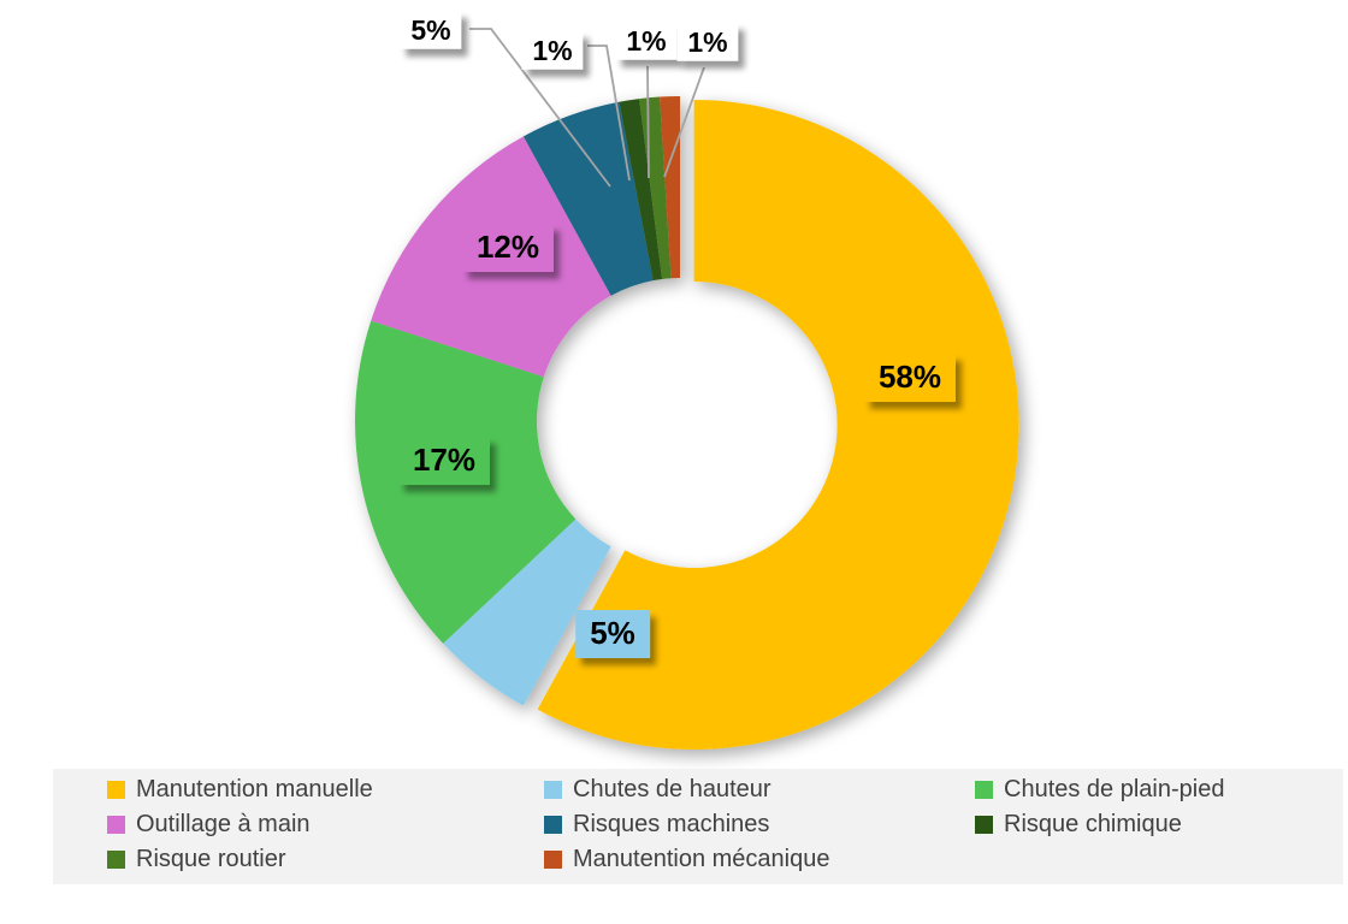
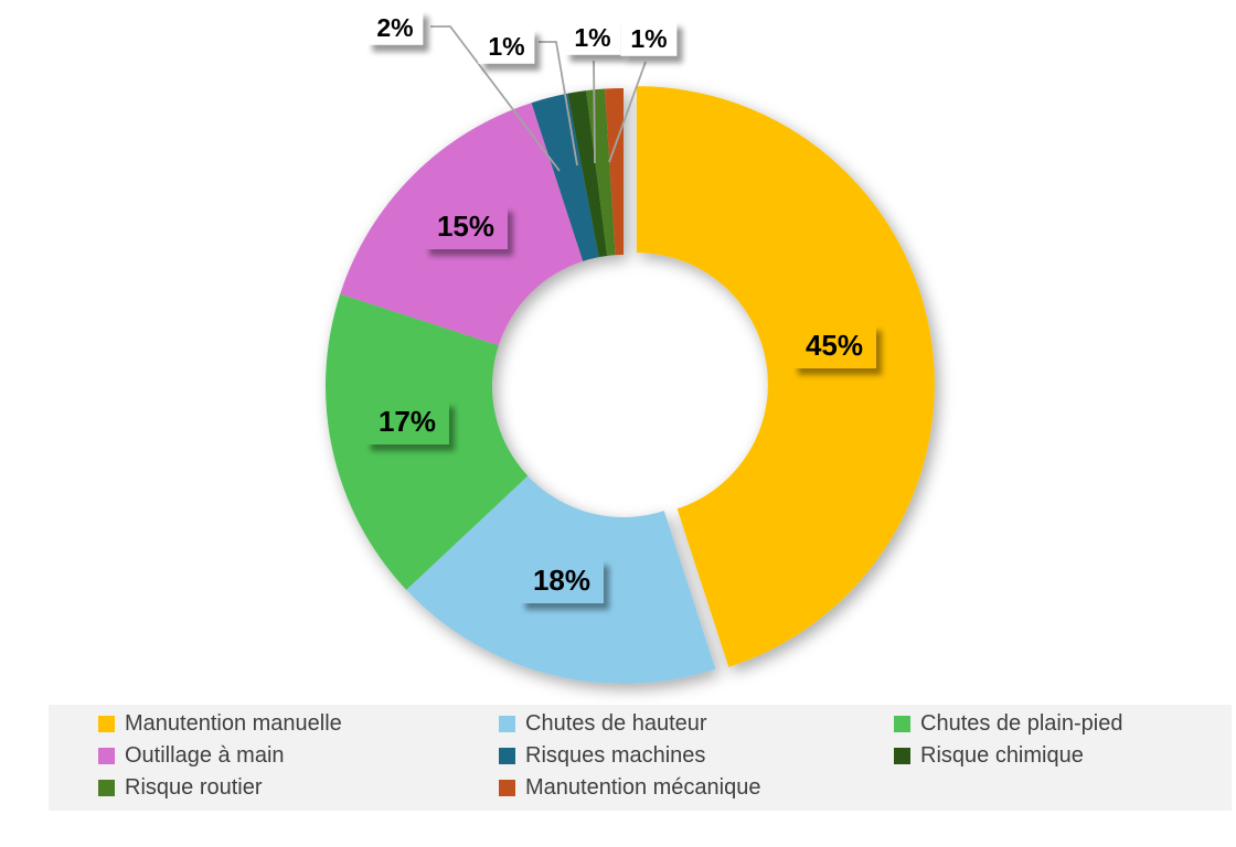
Manutention manuelle: 58% -> 45%
Chutes de hauteur: 5% -> 18%
Outillage à main: 12% -> 15%
Risques machines: 5% -> 2%
